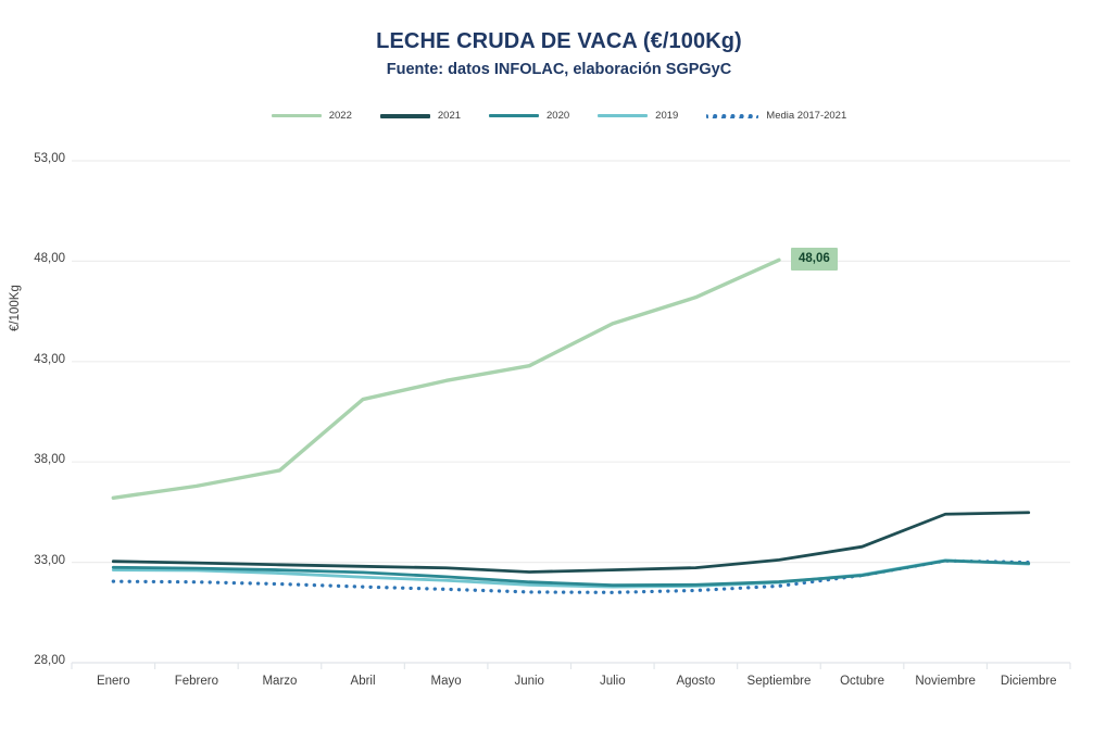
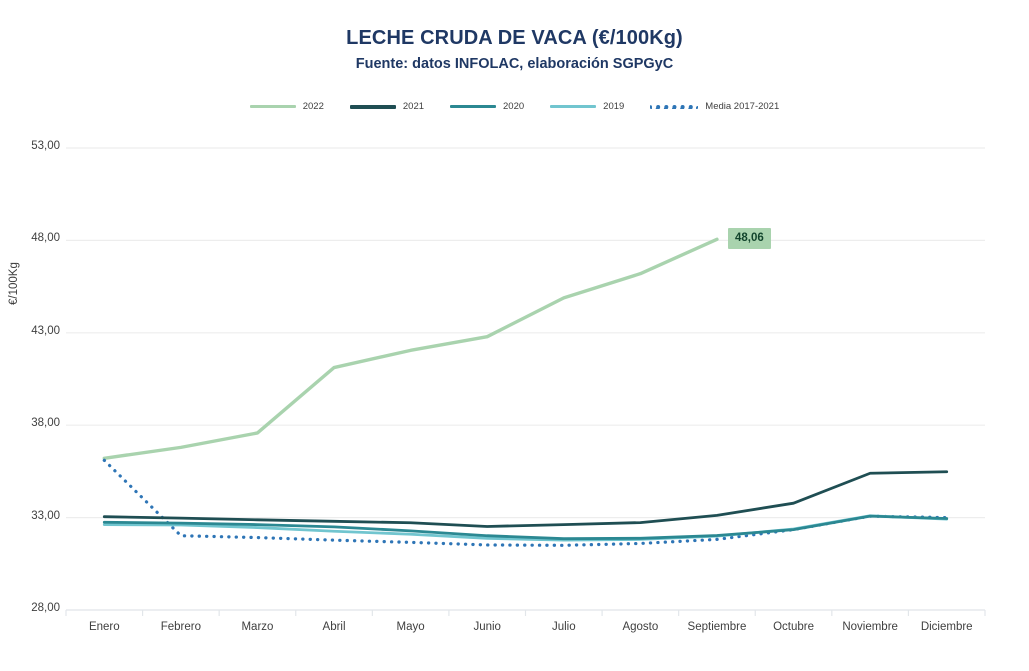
Media 2017-2021/Enero: 32,0 -> 36,1
